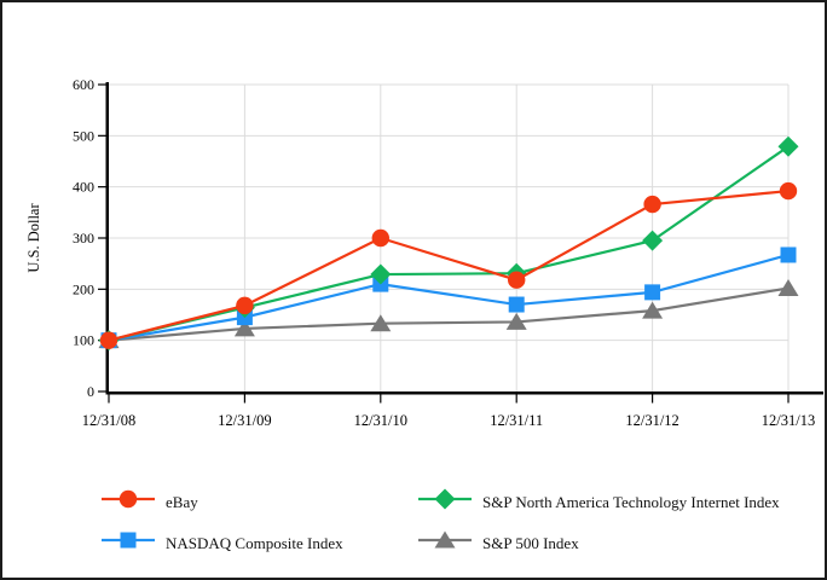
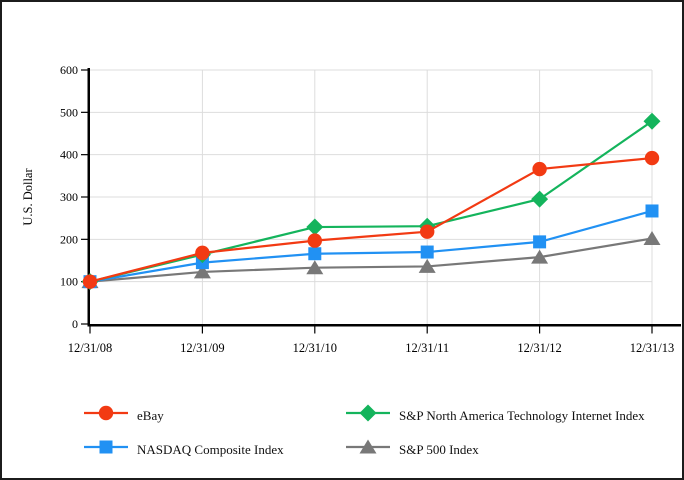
eBay/12/31/10: 300 -> 200
NASDAQ Composite Index/12/31/10: 210 -> 170
